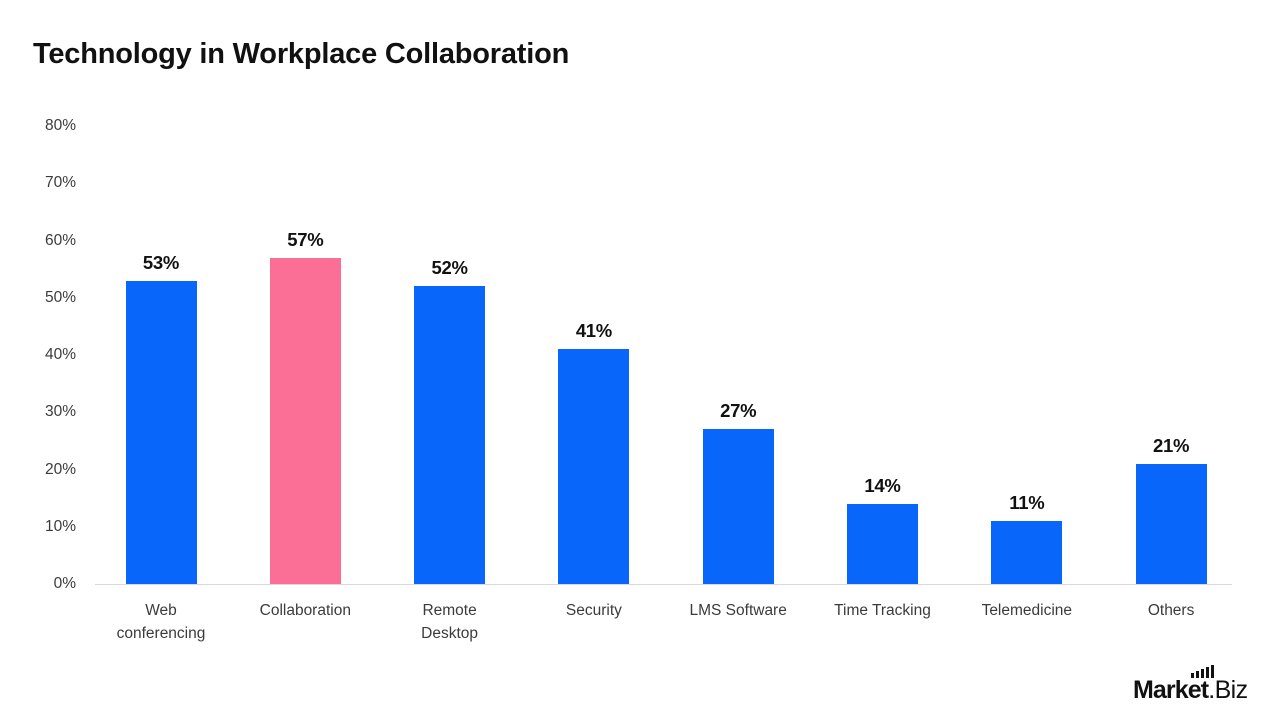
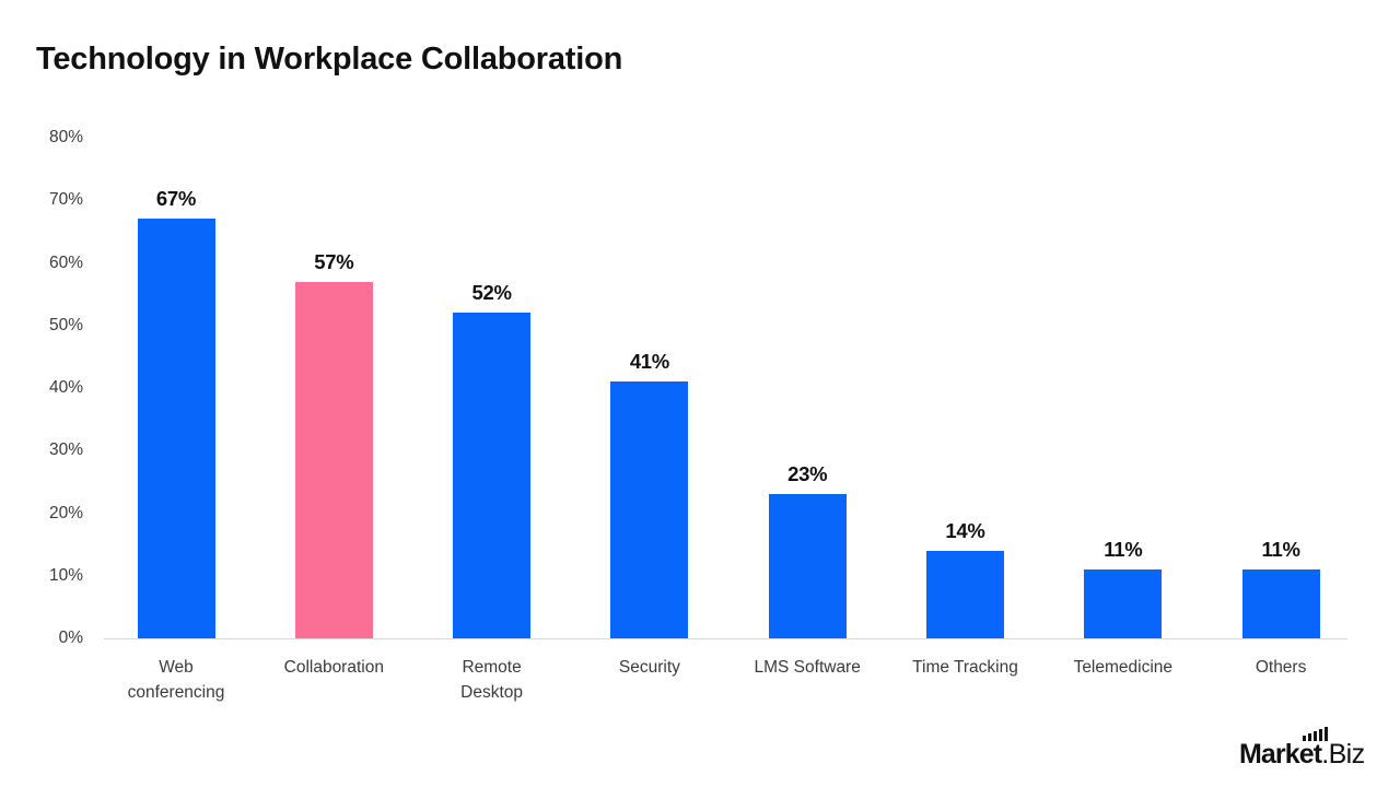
Web conferencing: 53% -> 67%
LMS Software: 27% -> 23%
Others: 21% -> 11%
